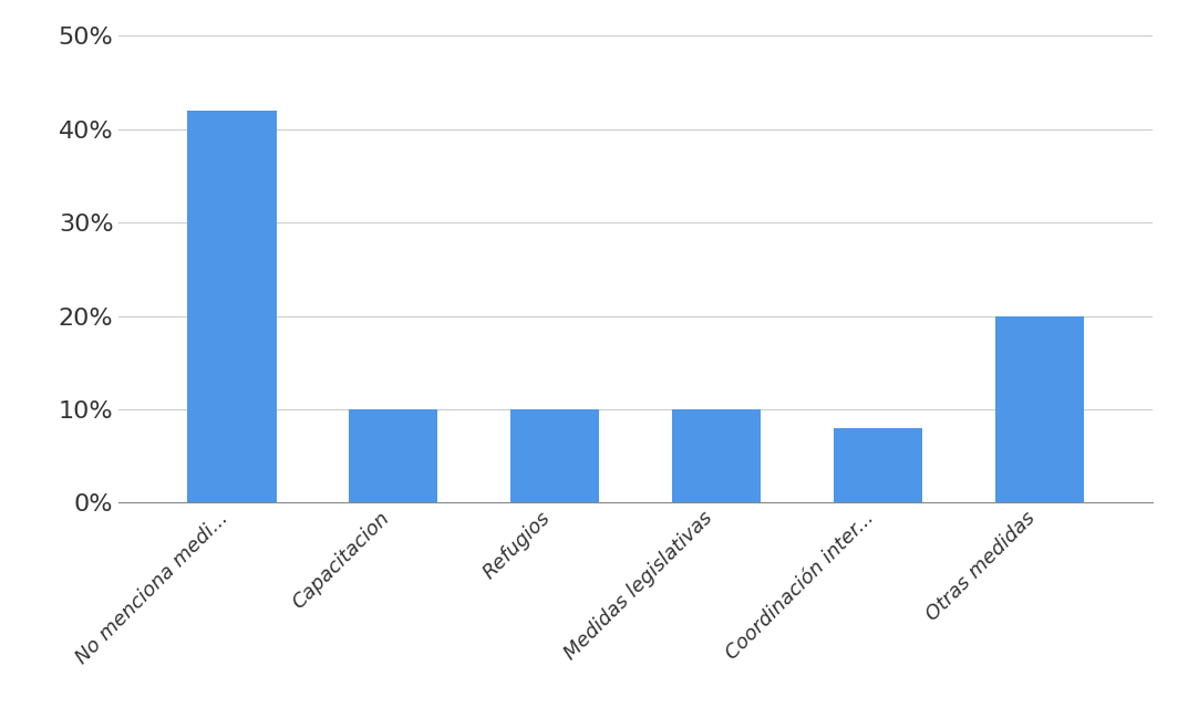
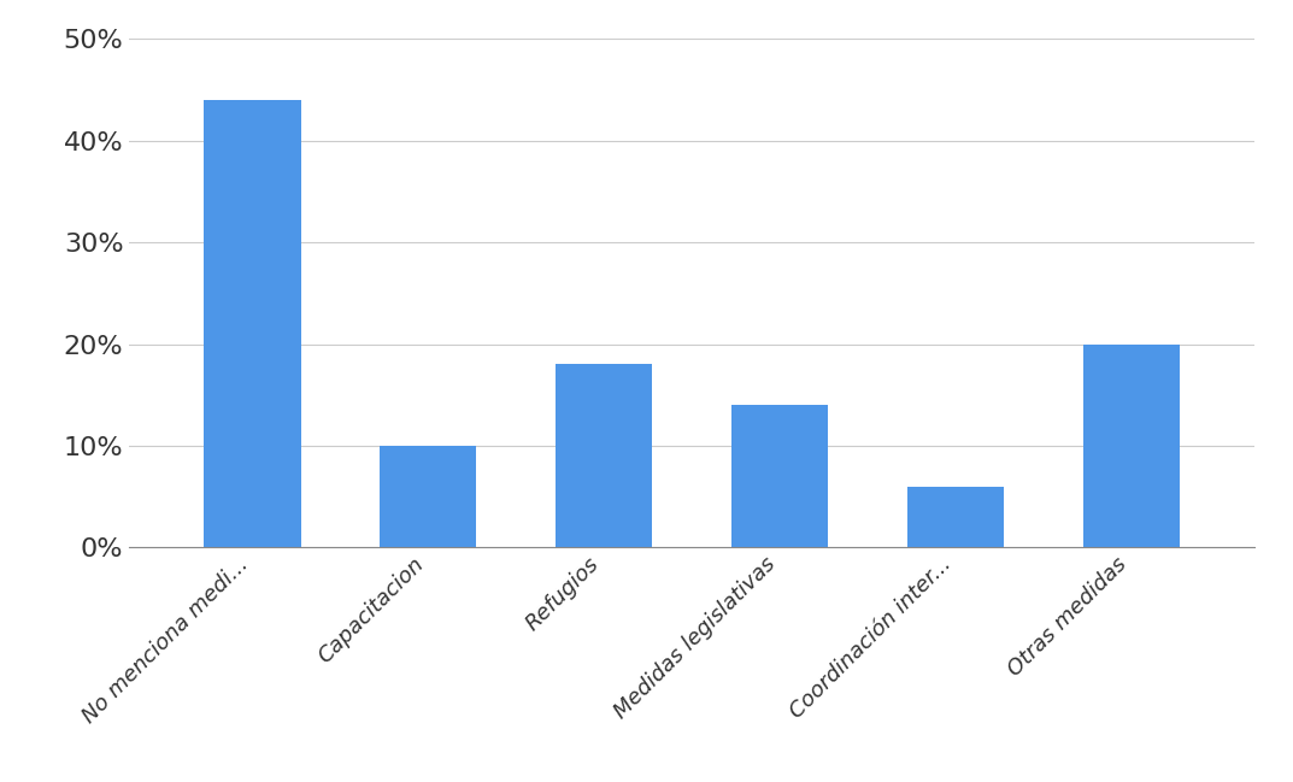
No menciona medi...: 42% -> 44%
Refugios: 10% -> 18%
Medidas legislativas: 10% -> 14%
Coordinación inter...: 8% -> 6%
